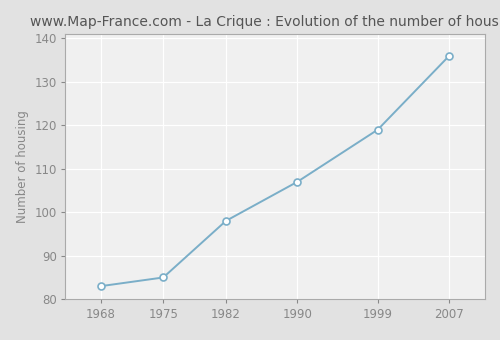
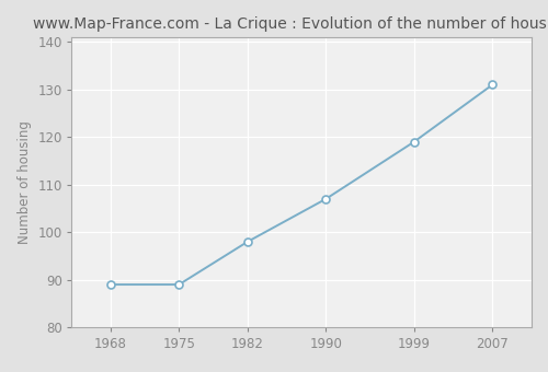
1968: 83 -> 89
1975: 85 -> 89
2007: 136 -> 131
